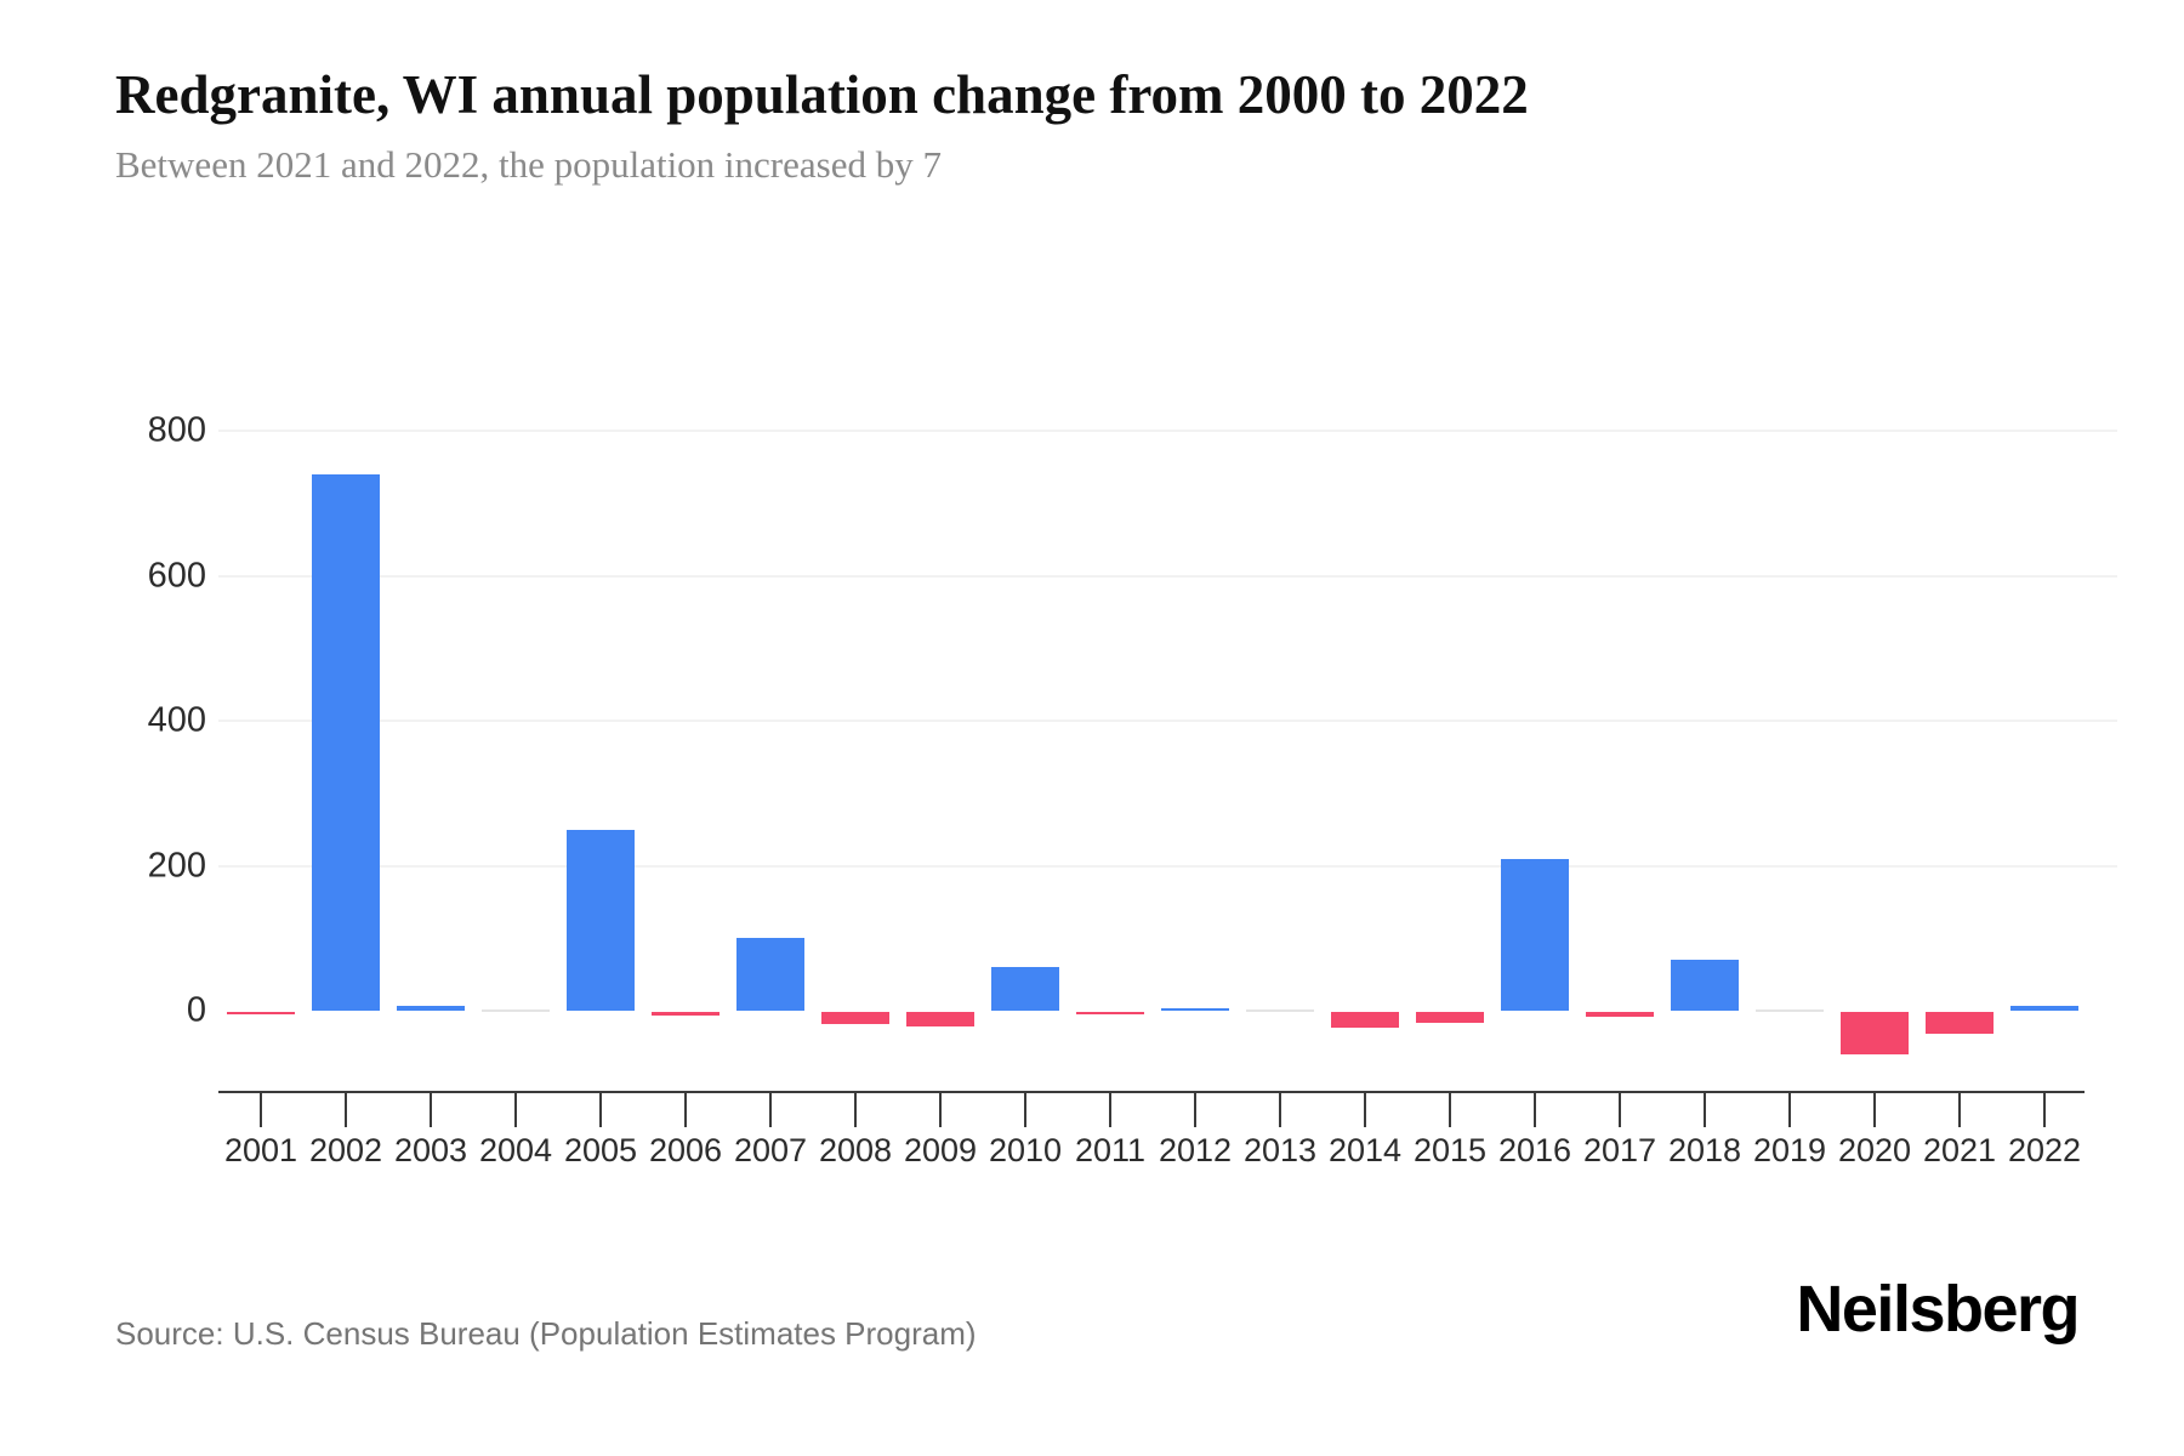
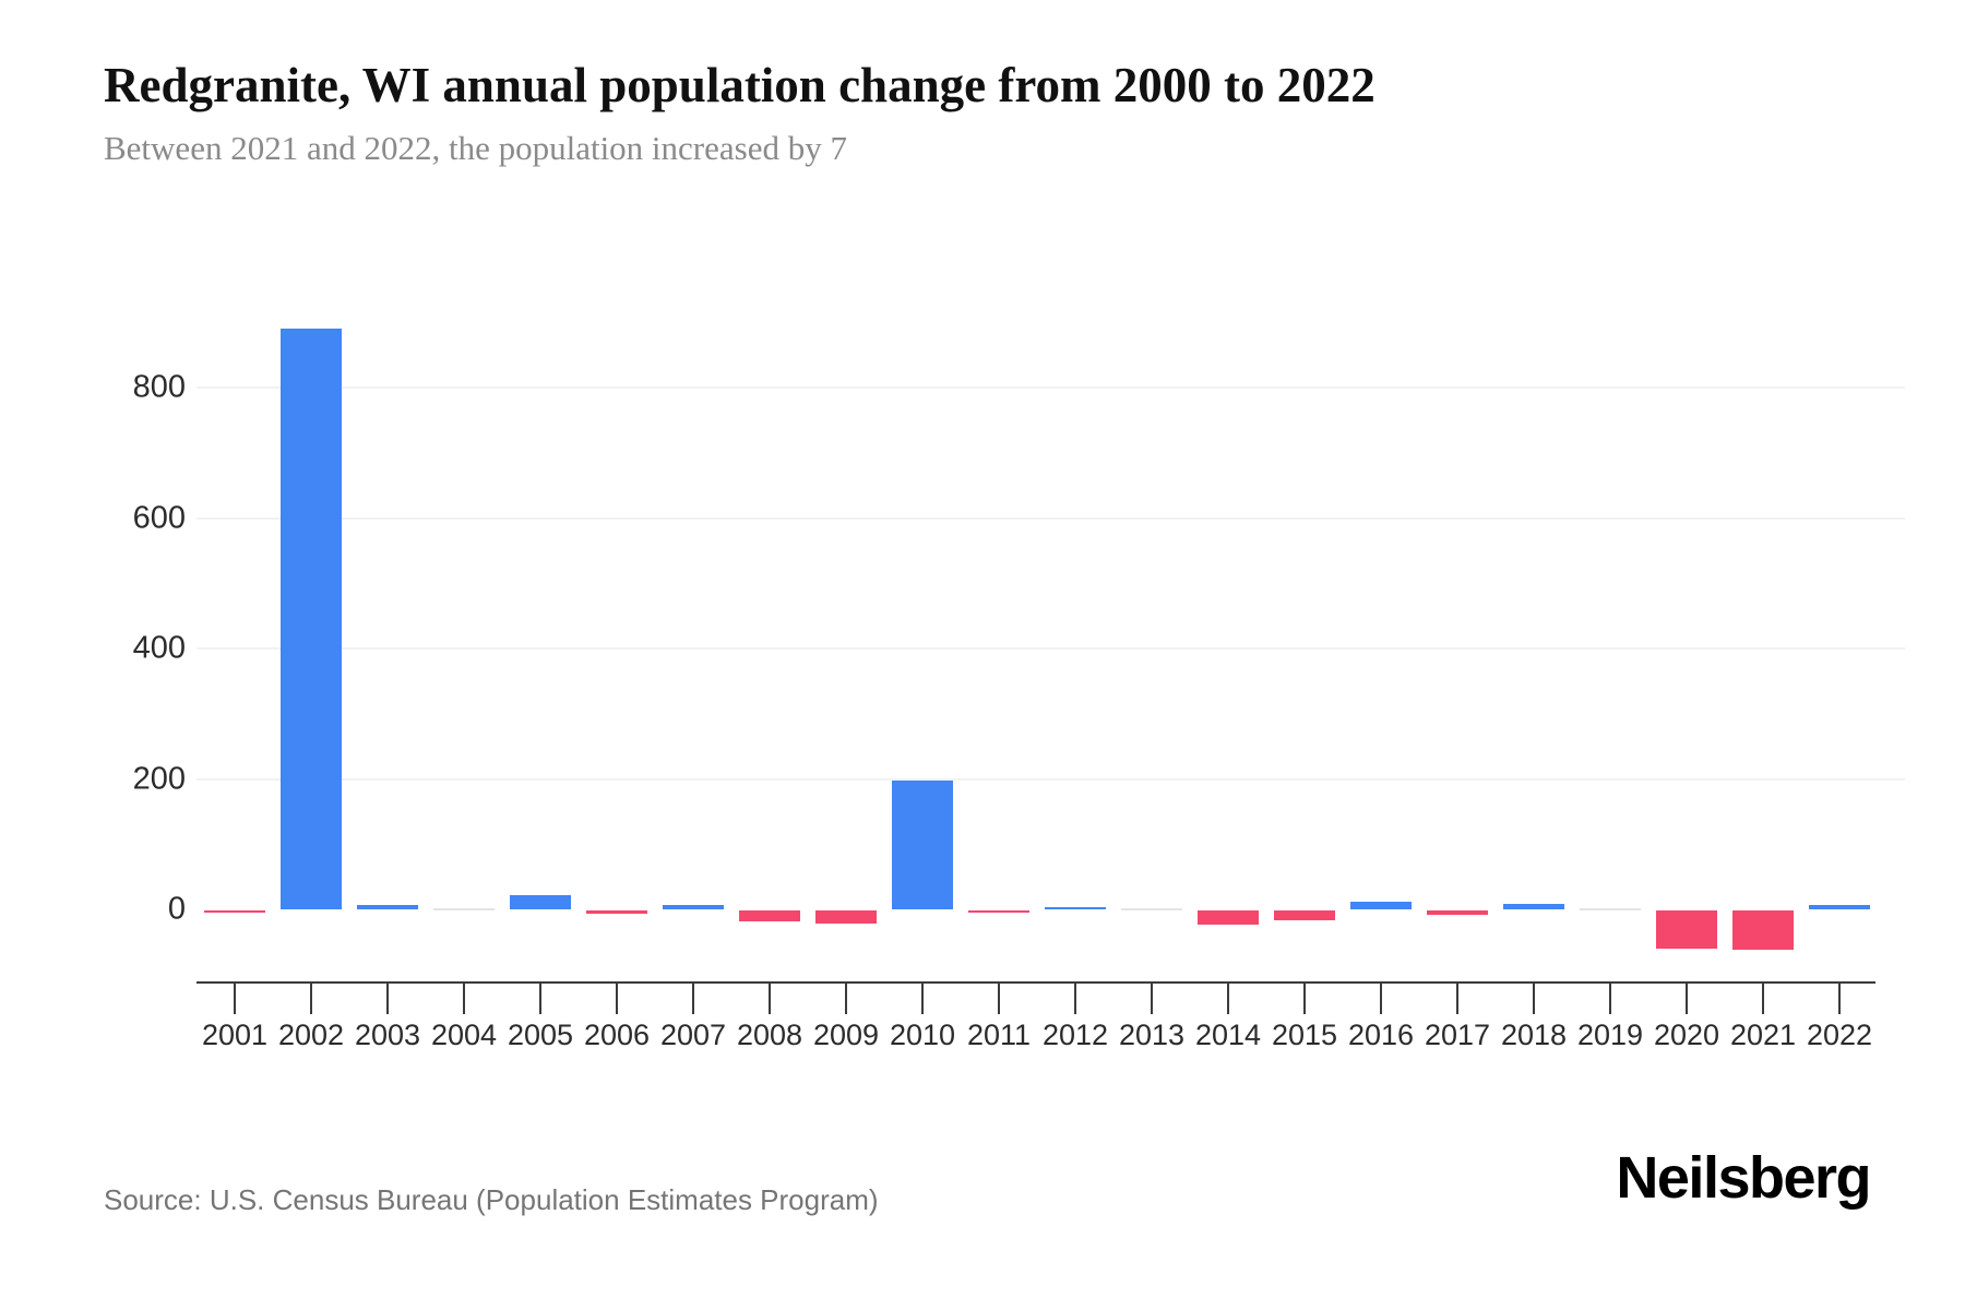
2002: 740 -> 890
2005: 250 -> 20
2007: 100 -> 10
2010: 60 -> 200
2016: 210 -> 10
2018: 70 -> 10
2021: -30 -> -60
